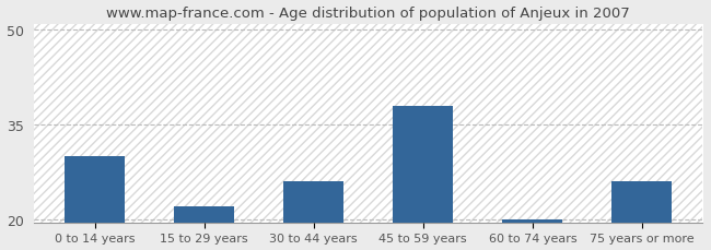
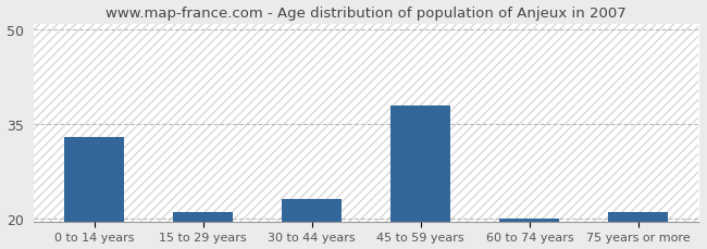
0 to 14 years: 30 -> 33
15 to 29 years: 22 -> 21
30 to 44 years: 26 -> 23
75 years or more: 26 -> 21
